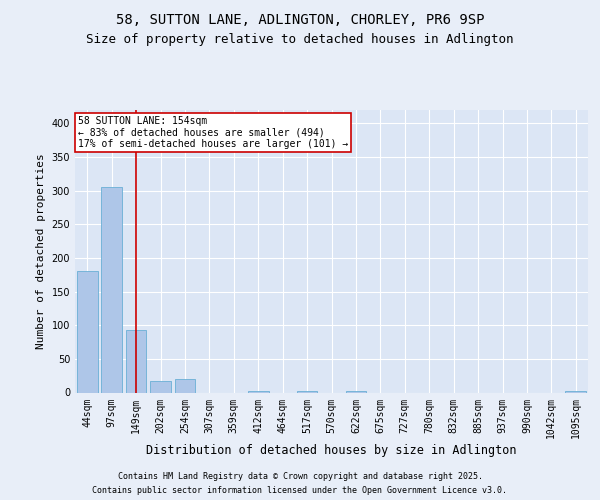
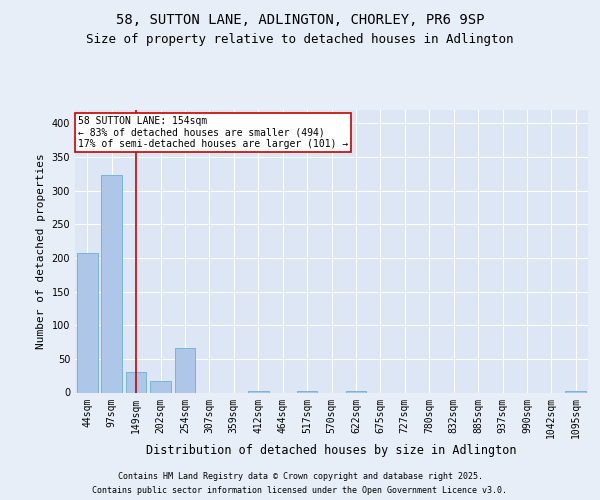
44sqm: 180 -> 208
97sqm: 305 -> 324
149sqm: 93 -> 30
254sqm: 20 -> 66
